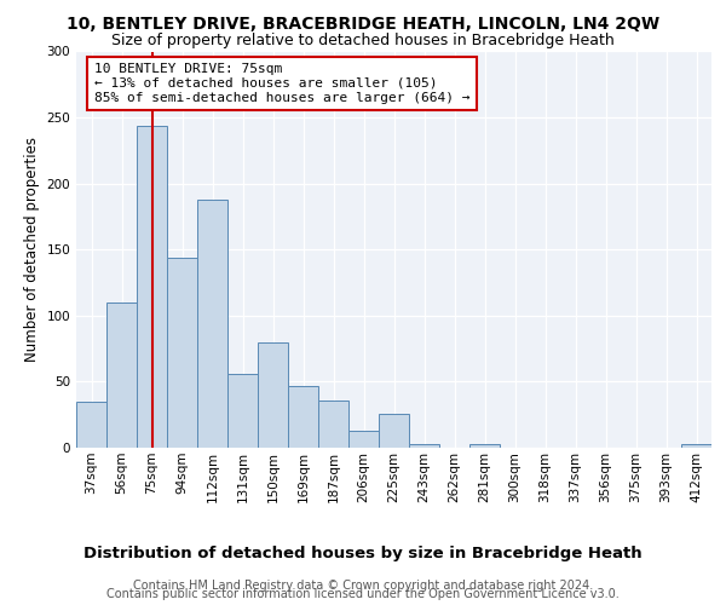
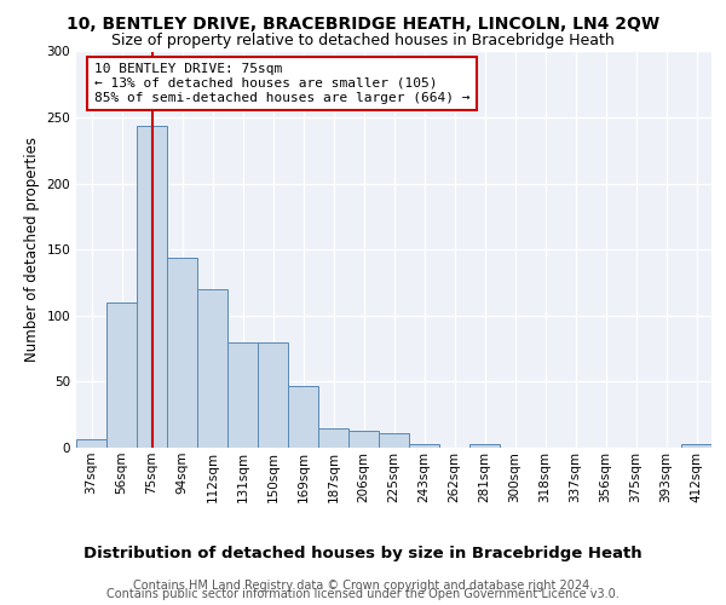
37sqm: 35 -> 6
112sqm: 188 -> 120
131sqm: 56 -> 80
187sqm: 36 -> 15
225sqm: 26 -> 11
